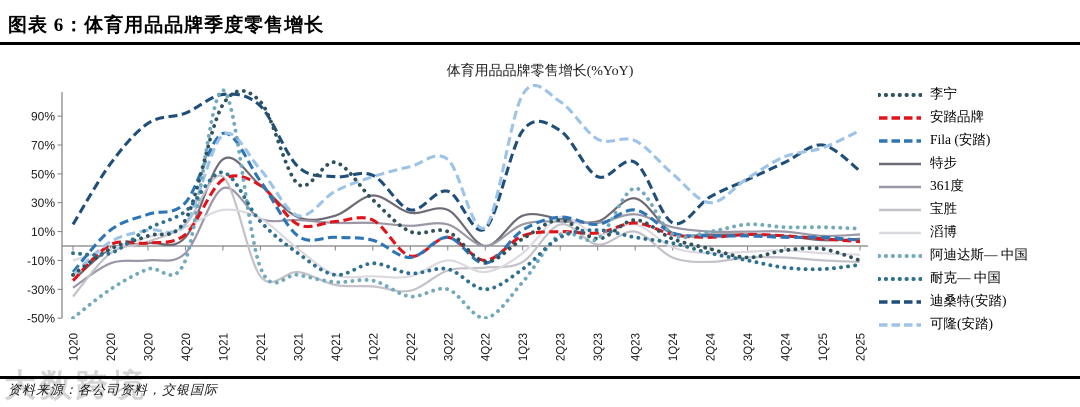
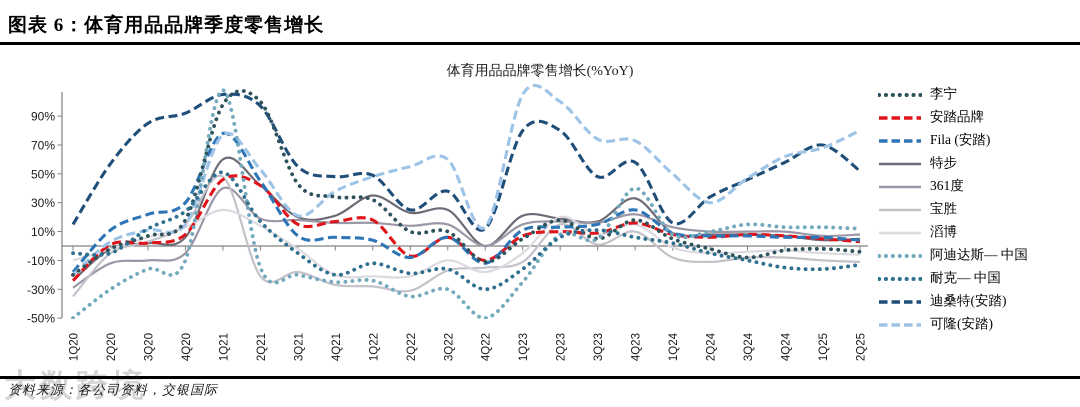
滔博/2Q21: 19% -> 14%
李宁/4Q21: 58% -> 34%
Fila (安踏)/2Q23: 20% -> 13%
李宁/2Q25: -10% -> -4%
